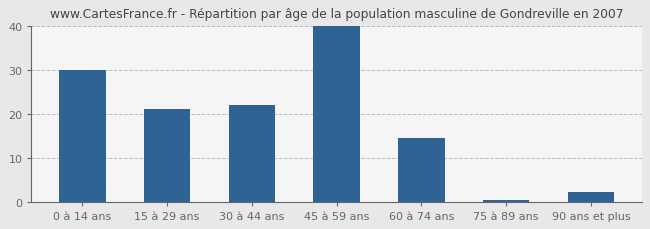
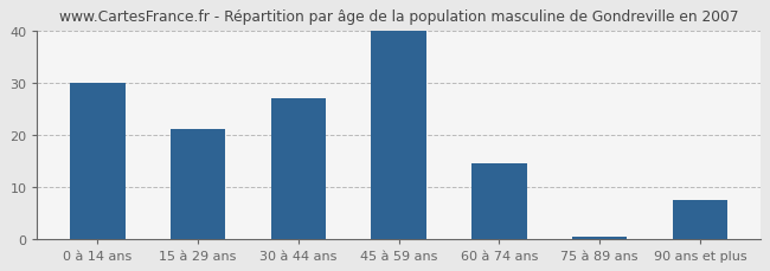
30 à 44 ans: 22.0 -> 27.0
90 ans et plus: 2.2 -> 7.5
